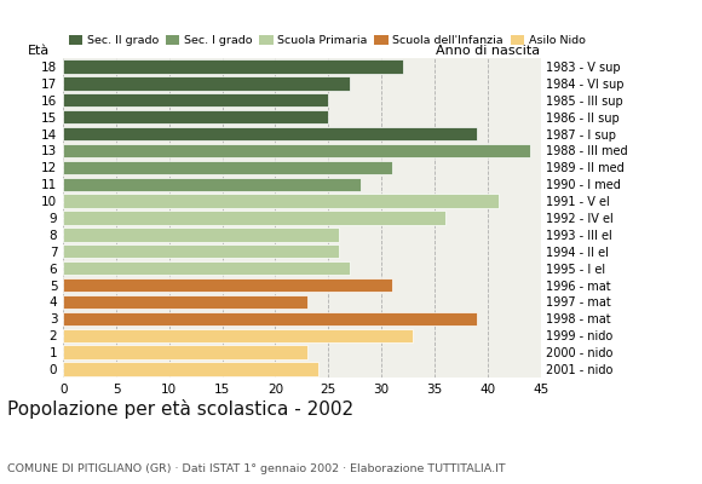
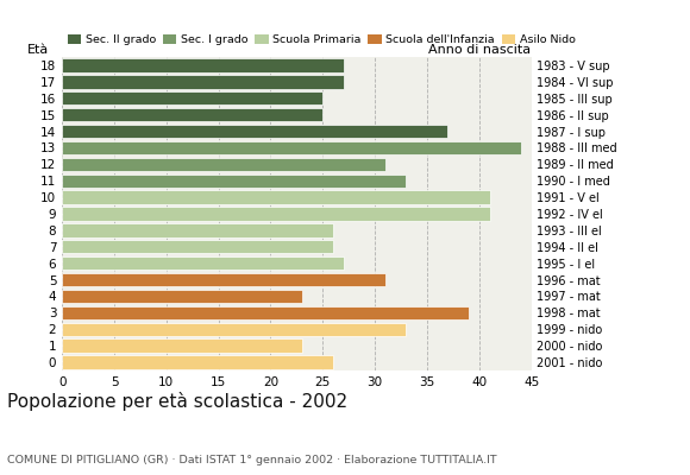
18: 32 -> 27
14: 39 -> 37
11: 28 -> 33
9: 36 -> 41
0: 24 -> 26
